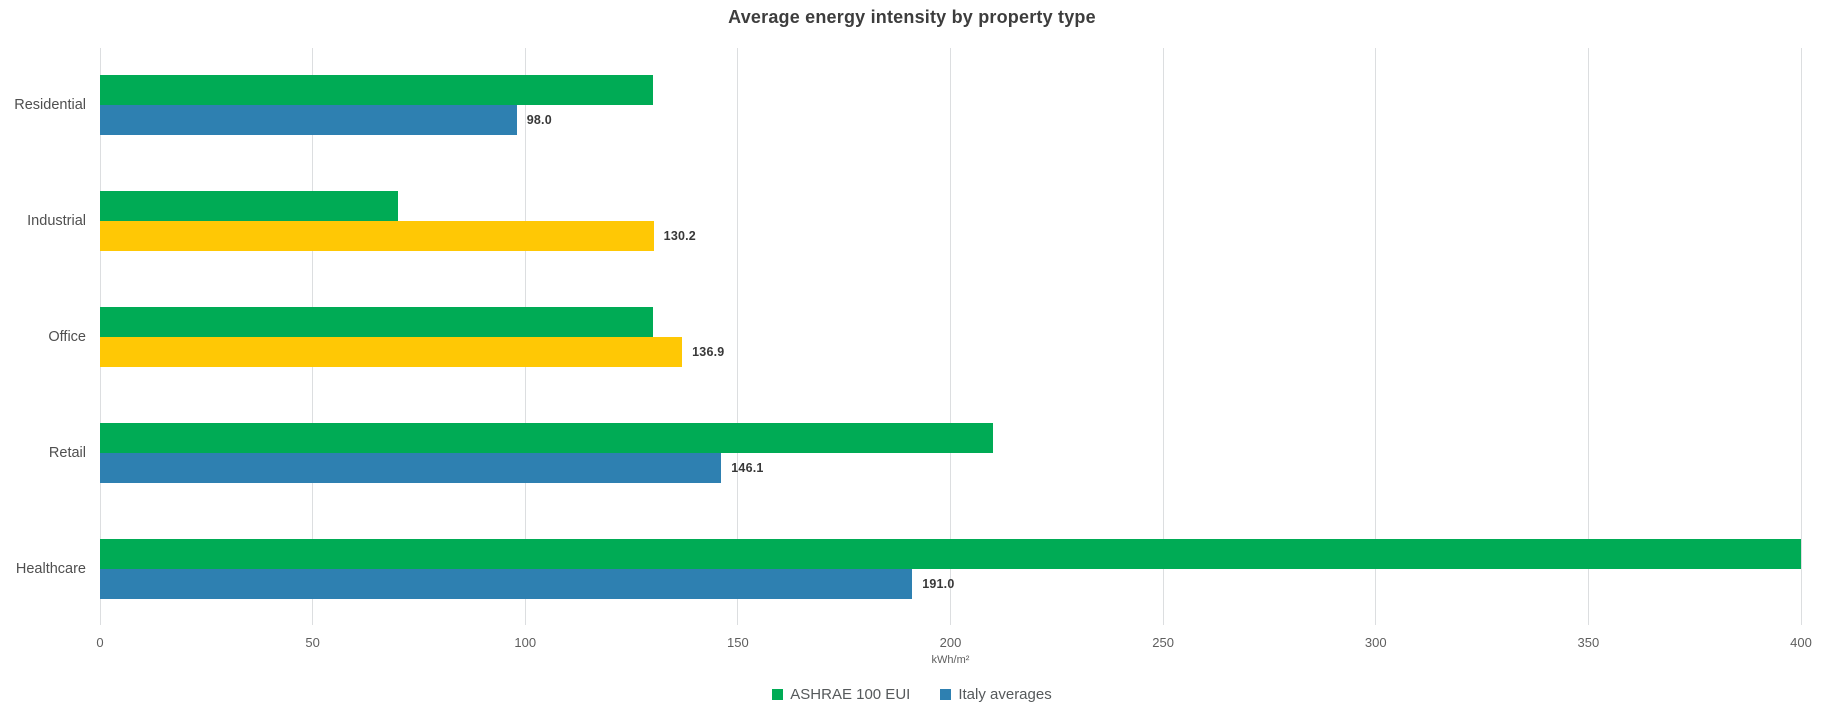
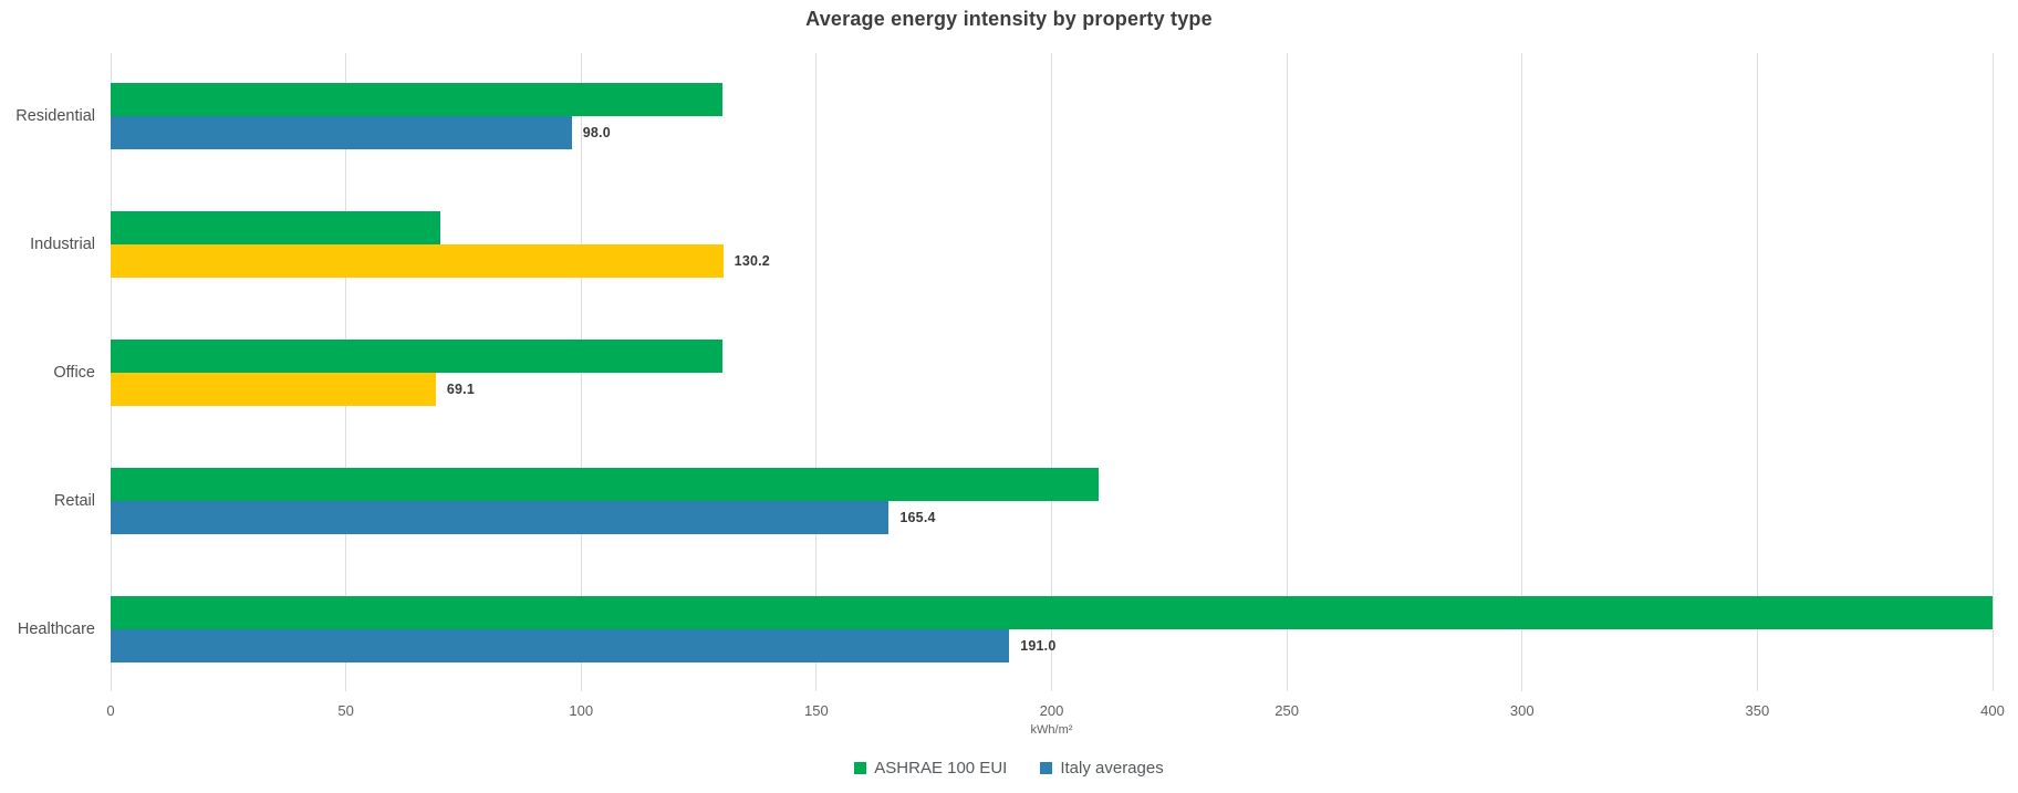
Italy averages/Office: 136.9 -> 69.1
Italy averages/Retail: 146.1 -> 165.4
